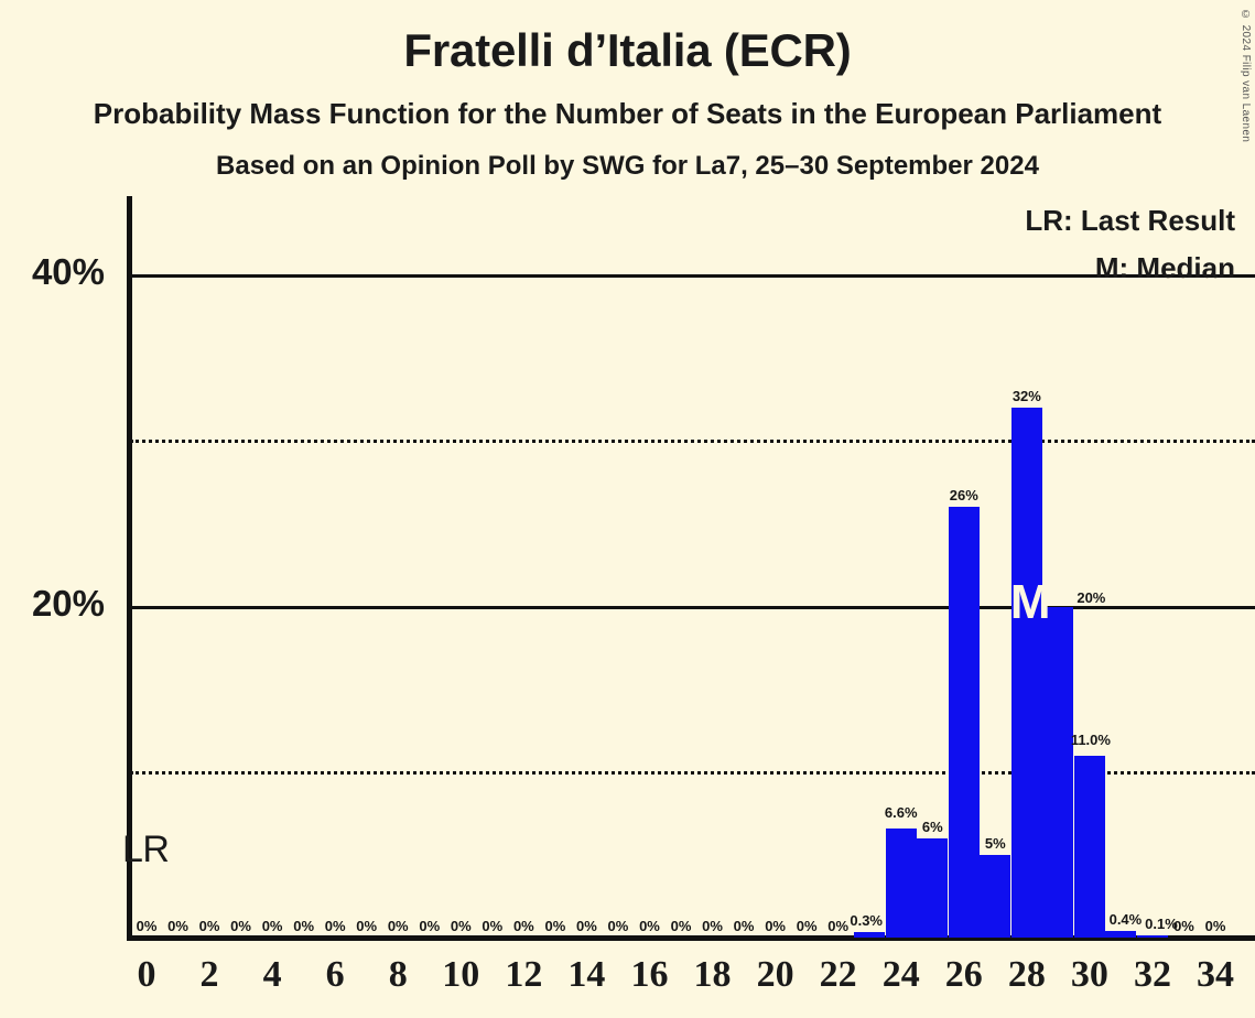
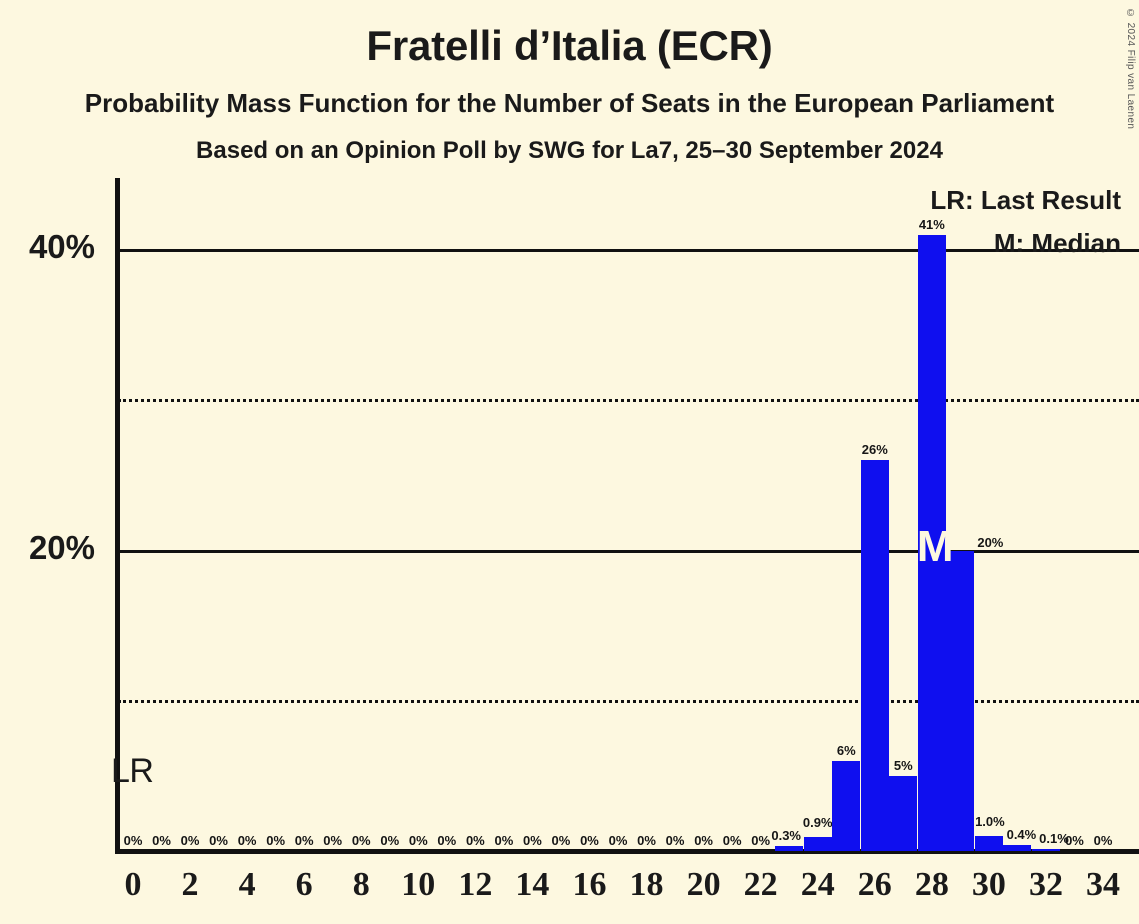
24: 6.6% -> 0.9%
28: 32% -> 41%
30: 11.0% -> 1.0%
